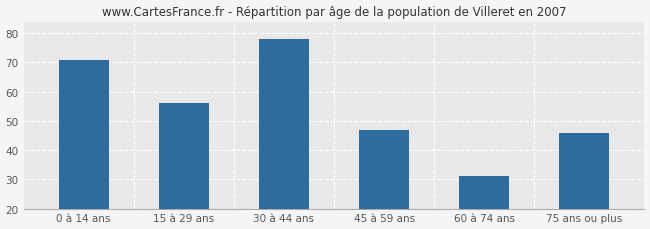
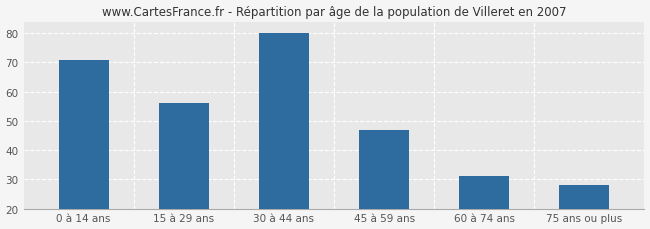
30 à 44 ans: 78 -> 80
75 ans ou plus: 46 -> 28
